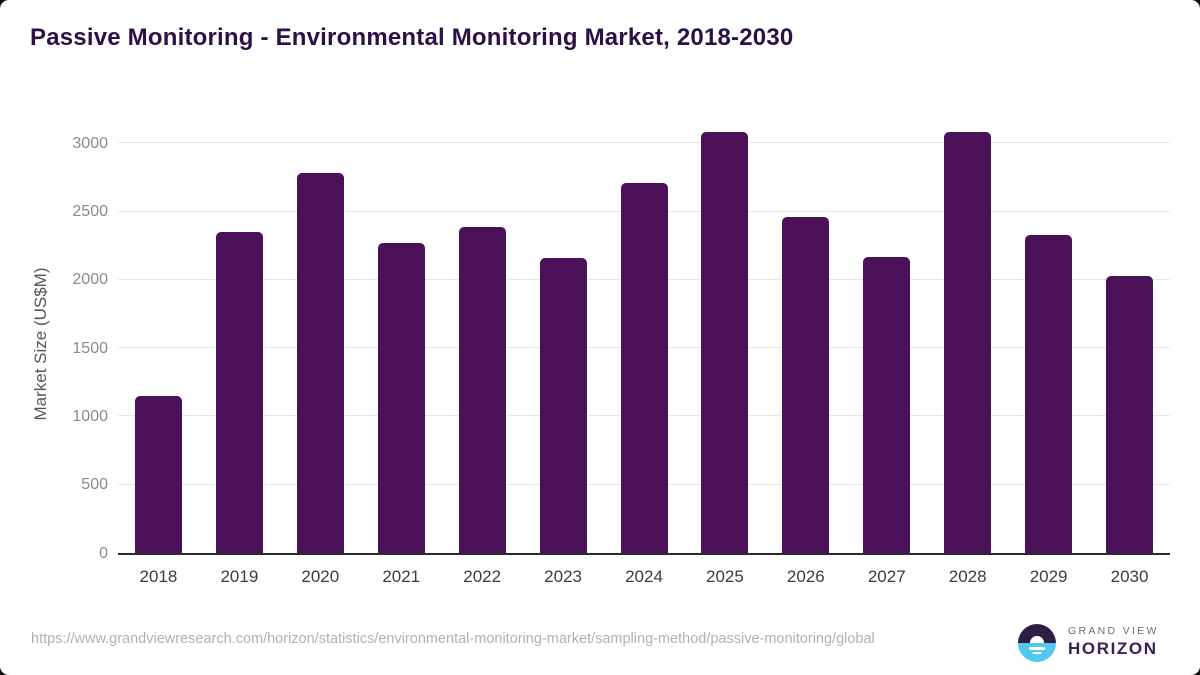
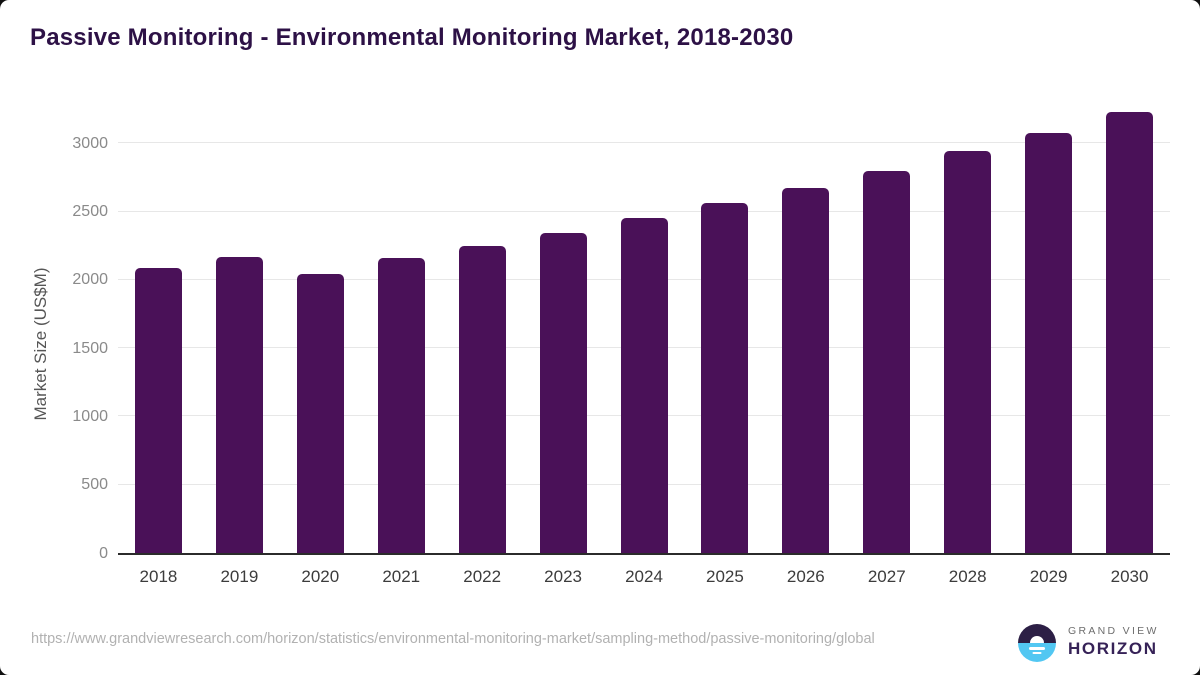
2018: 1150 -> 2090
2019: 2350 -> 2170
2020: 2780 -> 2040
2021: 2270 -> 2160
2022: 2390 -> 2250
2023: 2160 -> 2340
2024: 2710 -> 2460
2025: 3080 -> 2560
2026: 2460 -> 2680
2027: 2170 -> 2800
2028: 3080 -> 2940
2029: 2330 -> 3080
2030: 2030 -> 3230
